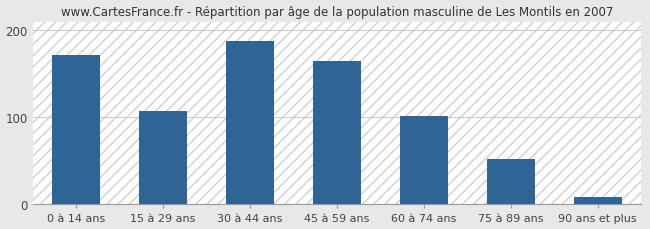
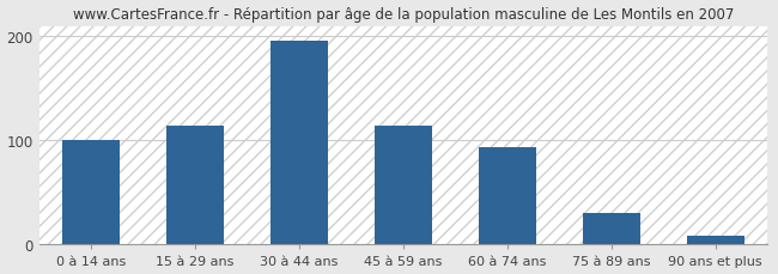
0 à 14 ans: 172 -> 100
15 à 29 ans: 107 -> 114
30 à 44 ans: 188 -> 196
45 à 59 ans: 165 -> 114
60 à 74 ans: 102 -> 94
75 à 89 ans: 52 -> 30
